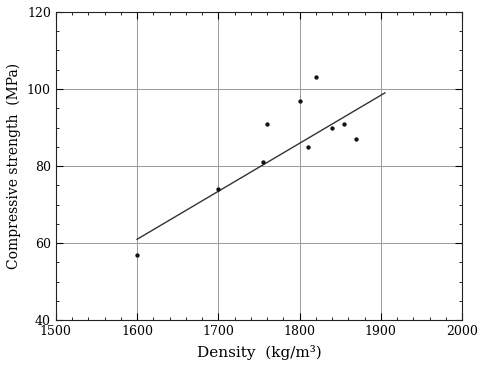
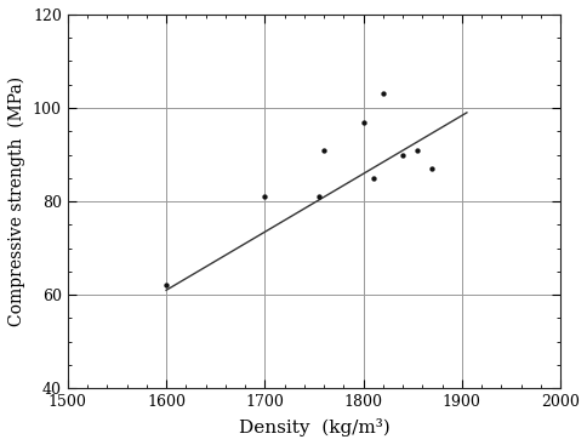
1600: 57 -> 62
1700: 74 -> 81
